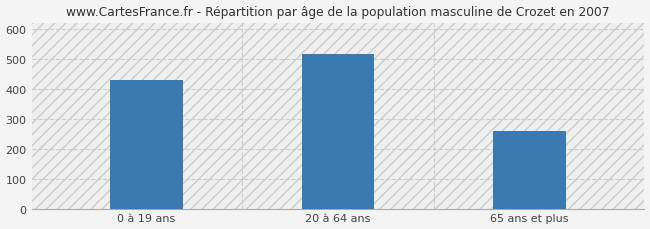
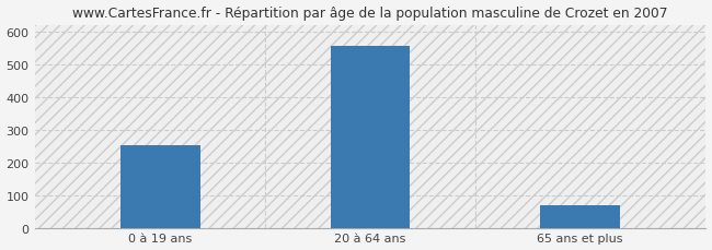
0 à 19 ans: 430 -> 252
20 à 64 ans: 515 -> 557
65 ans et plus: 260 -> 70
